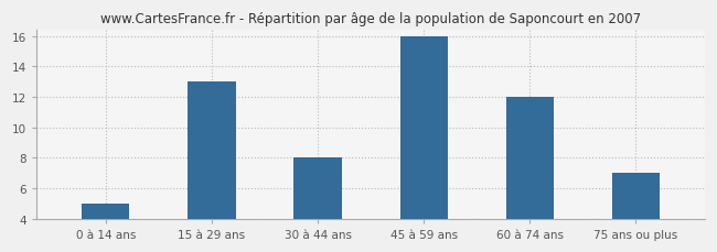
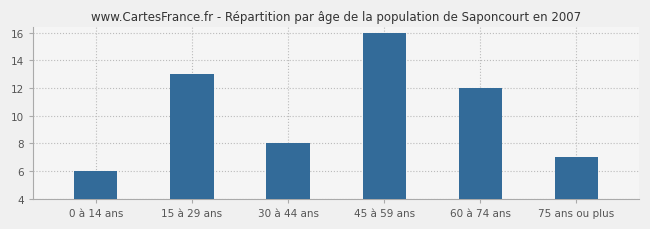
0 à 14 ans: 5 -> 6
